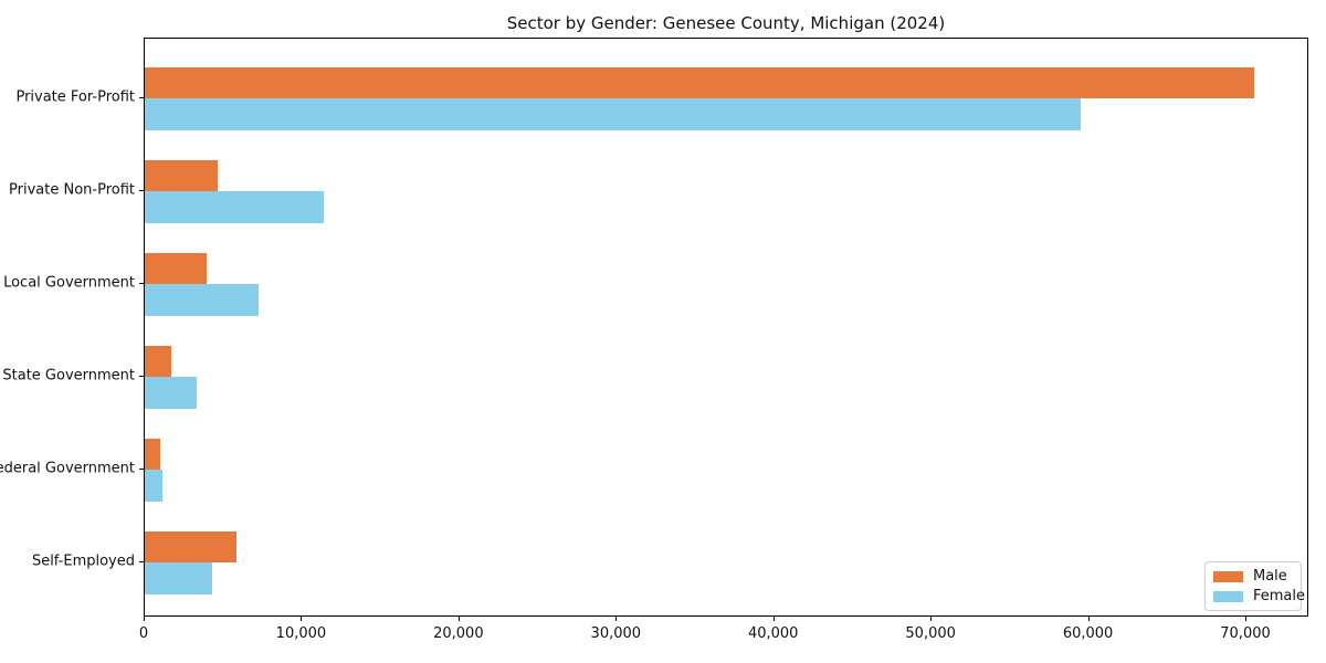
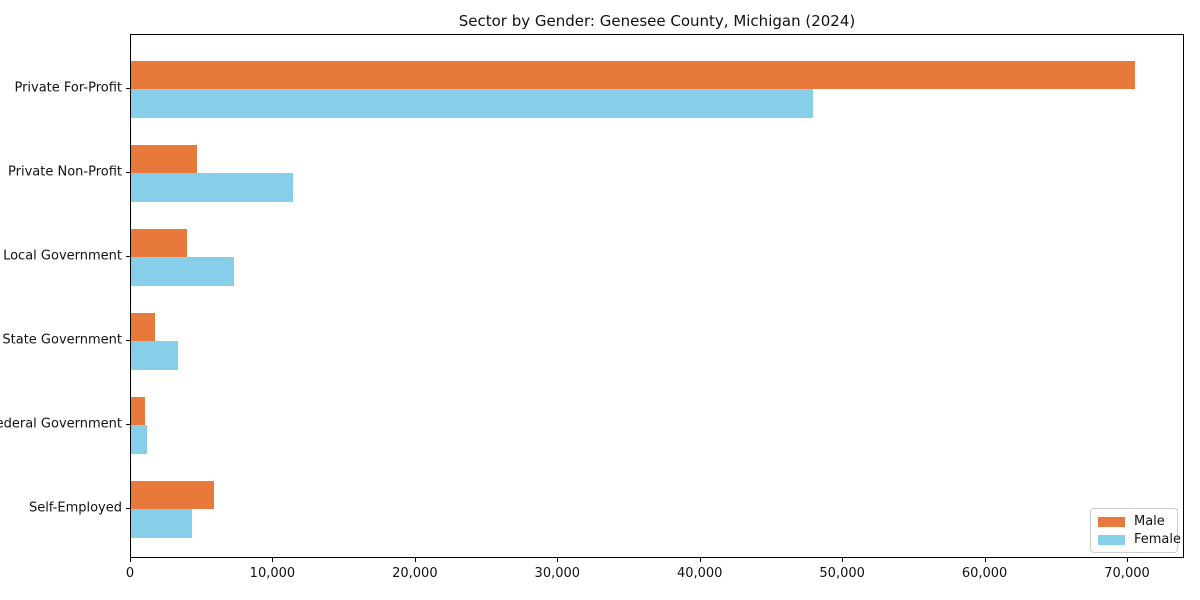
Female/Private For-Profit: 59500 -> 47900
